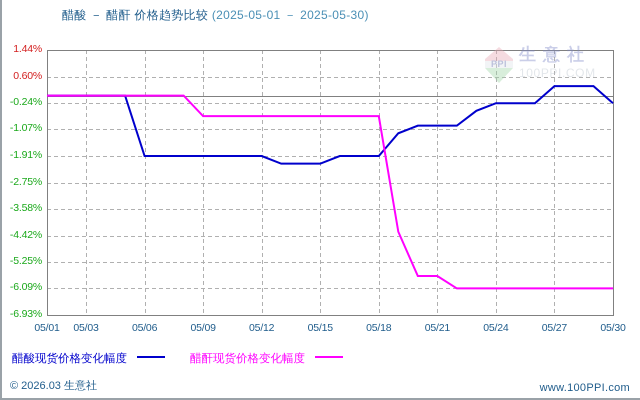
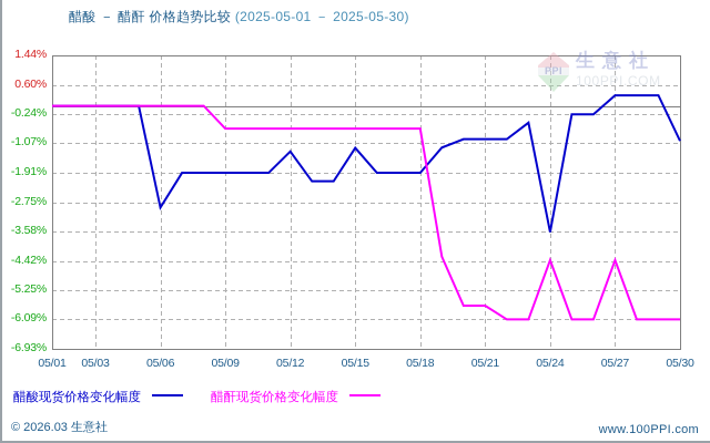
醋酸现货价格变化幅度/05/06: -1.9% -> -2.9%
醋酸现货价格变化幅度/05/12: -1.9% -> -1.3%
醋酸现货价格变化幅度/05/15: -2.1% -> -1.2%
醋酸现货价格变化幅度/05/24: -0.2% -> -3.6%
醋酐现货价格变化幅度/05/24: -6.1% -> -4.4%
醋酐现货价格变化幅度/05/27: -6.1% -> -4.4%
醋酸现货价格变化幅度/05/30: -0.2% -> -1.0%
